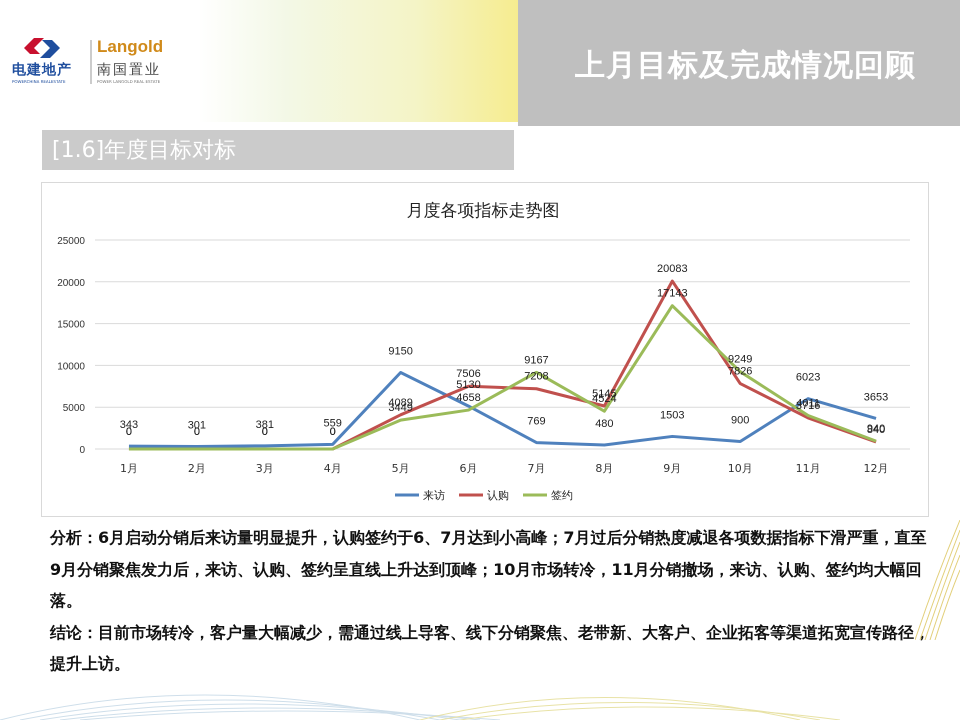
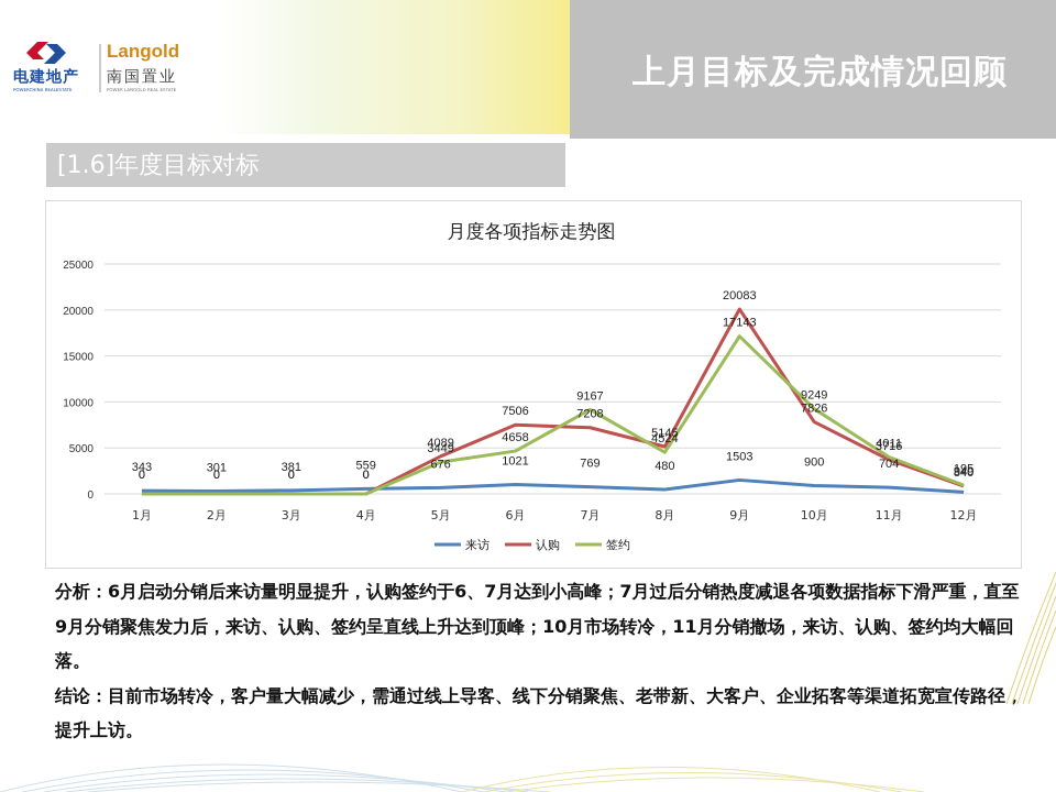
来访/5月: 9150 -> 676
来访/6月: 5130 -> 1021
来访/11月: 6023 -> 704
来访/12月: 3653 -> 195
